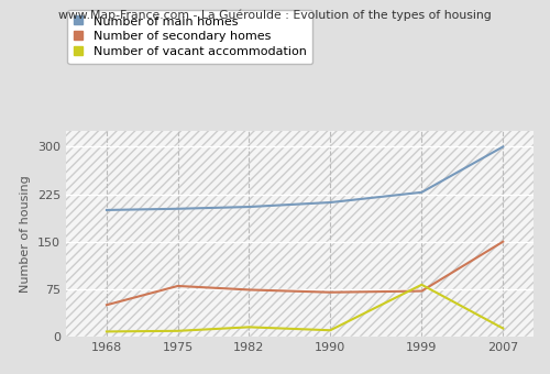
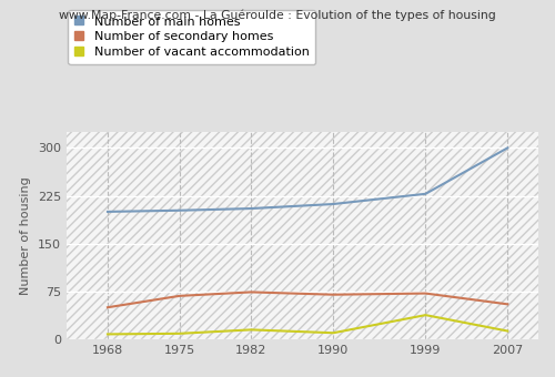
Number of secondary homes/1975: 80 -> 68
Number of vacant accommodation/1999: 82 -> 38
Number of secondary homes/2007: 150 -> 55
